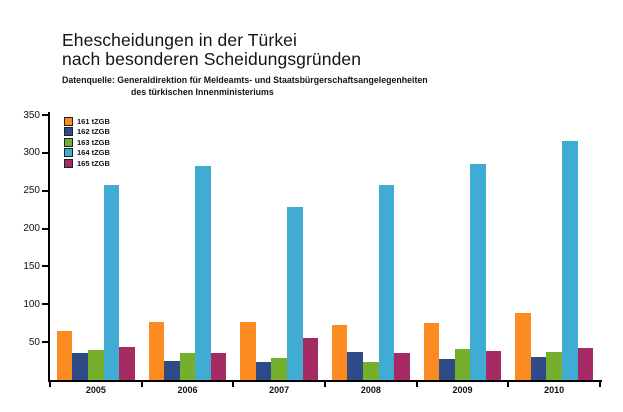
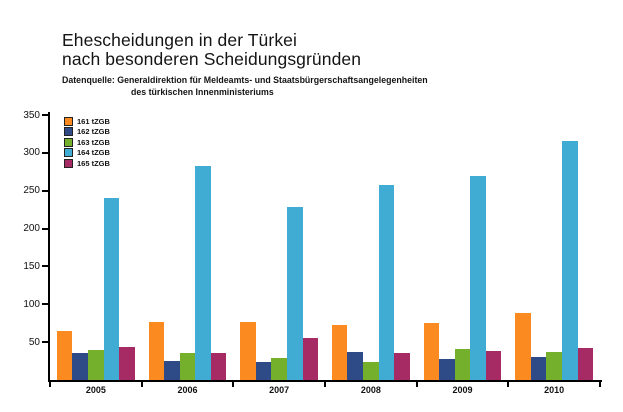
164 tZGB/2005: 260 -> 240
164 tZGB/2009: 280 -> 270
